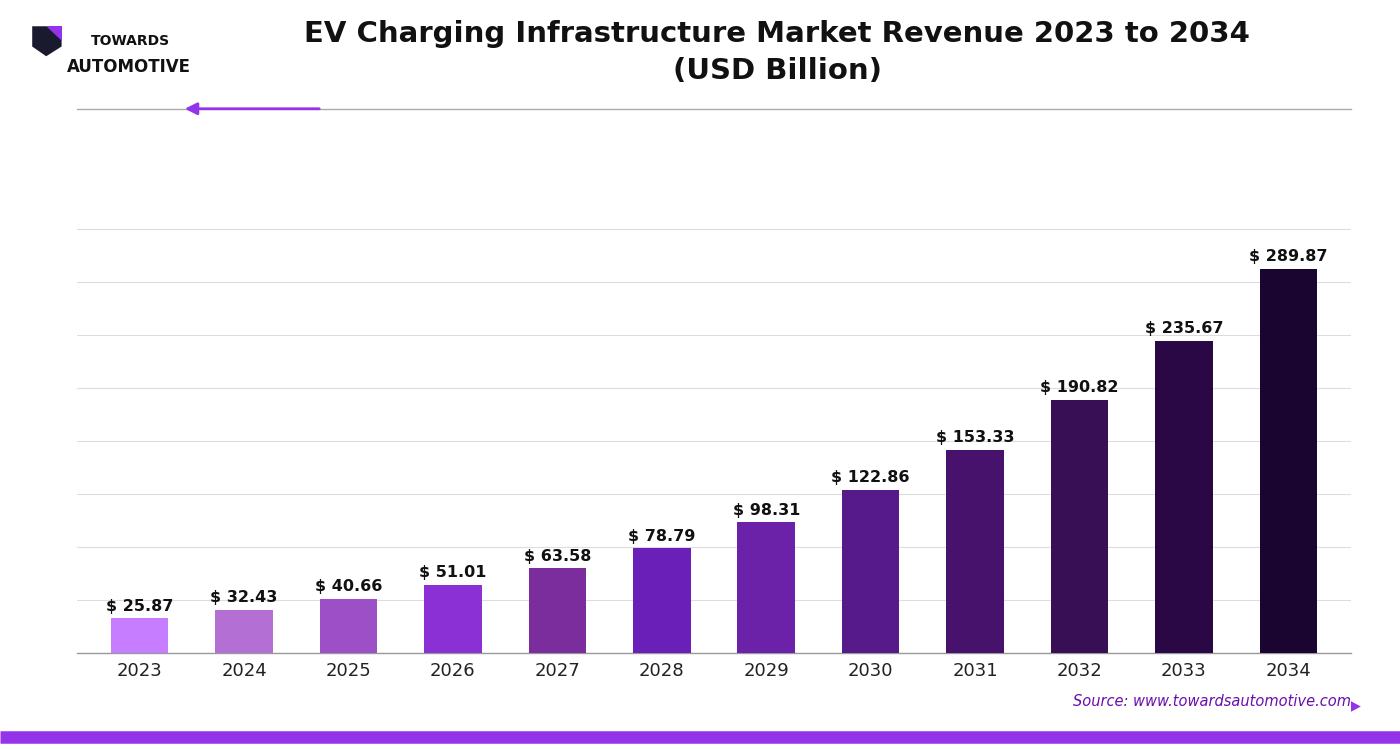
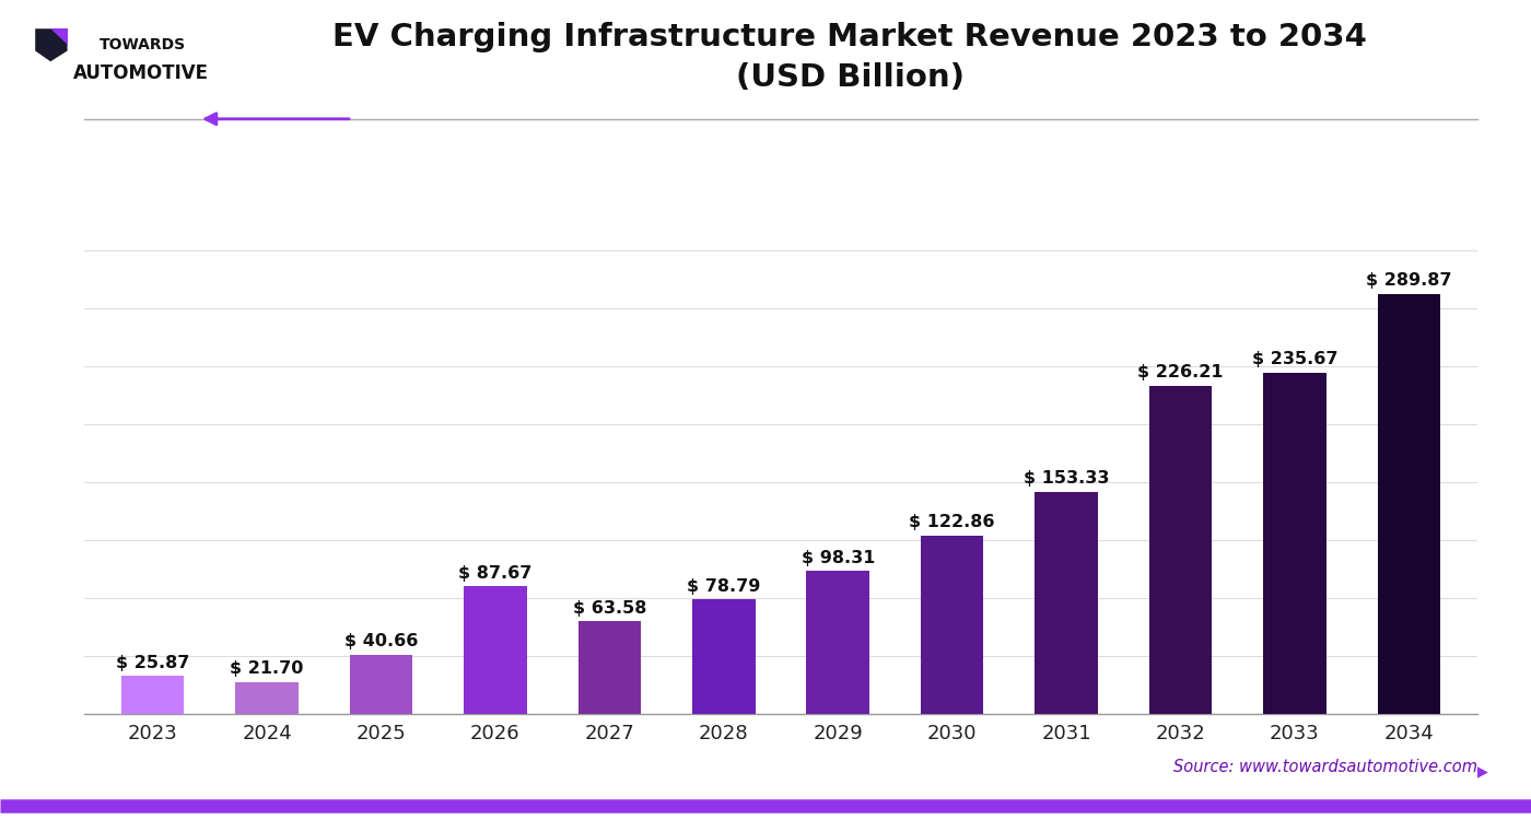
2024: 32.43 -> 21.70
2026: 51.01 -> 87.67
2032: 190.82 -> 226.21
